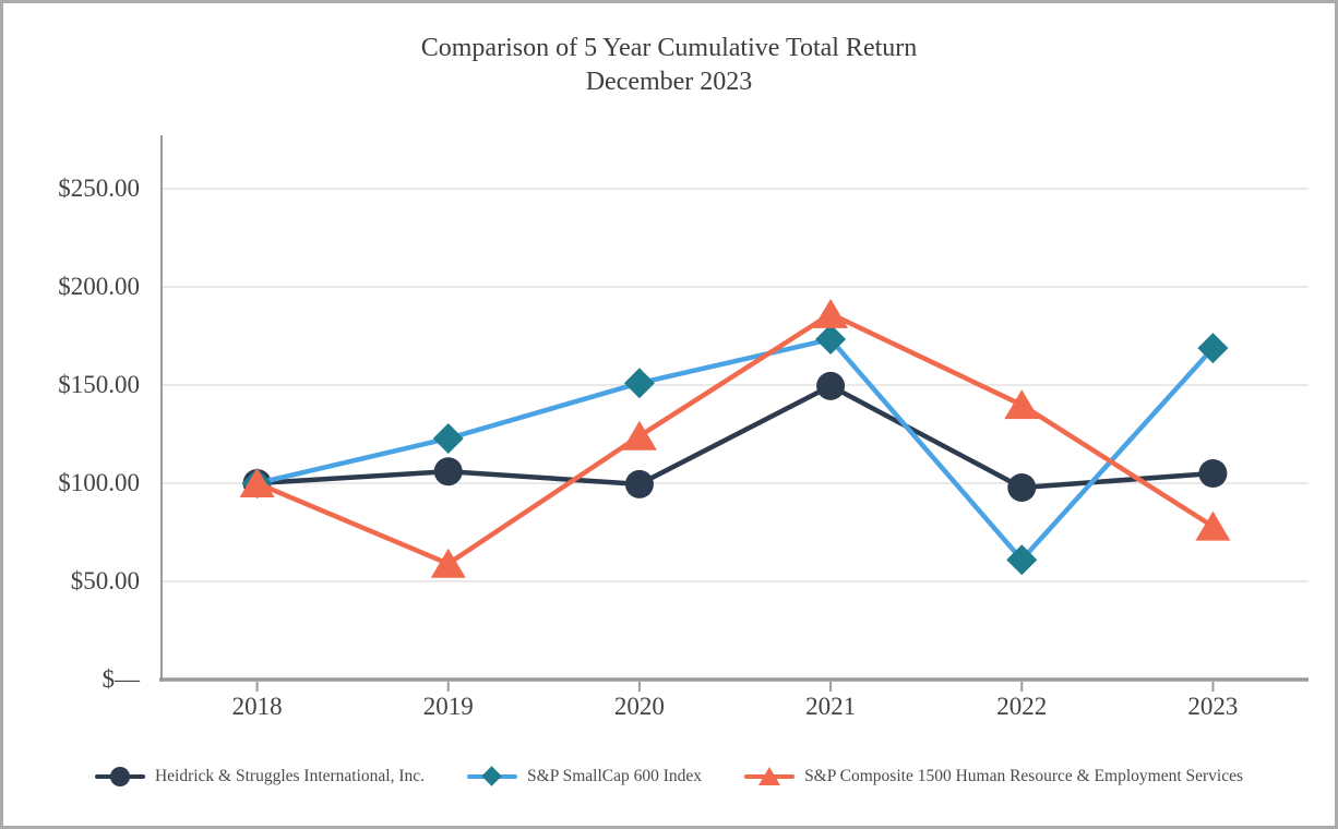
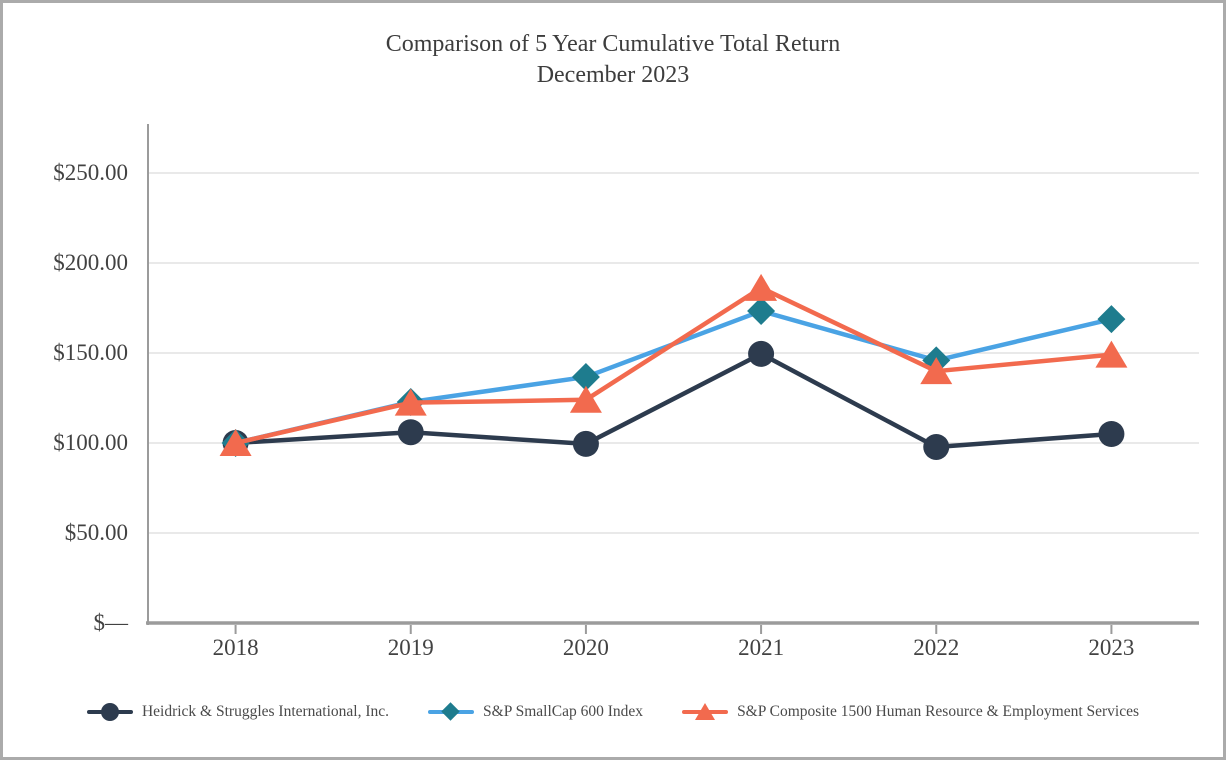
S&P Composite 1500 Human Resource & Employment Services/2019: $59 -> $122
S&P SmallCap 600 Index/2020: $151 -> $137
S&P SmallCap 600 Index/2022: $61 -> $146
S&P Composite 1500 Human Resource & Employment Services/2023: $78 -> $149
